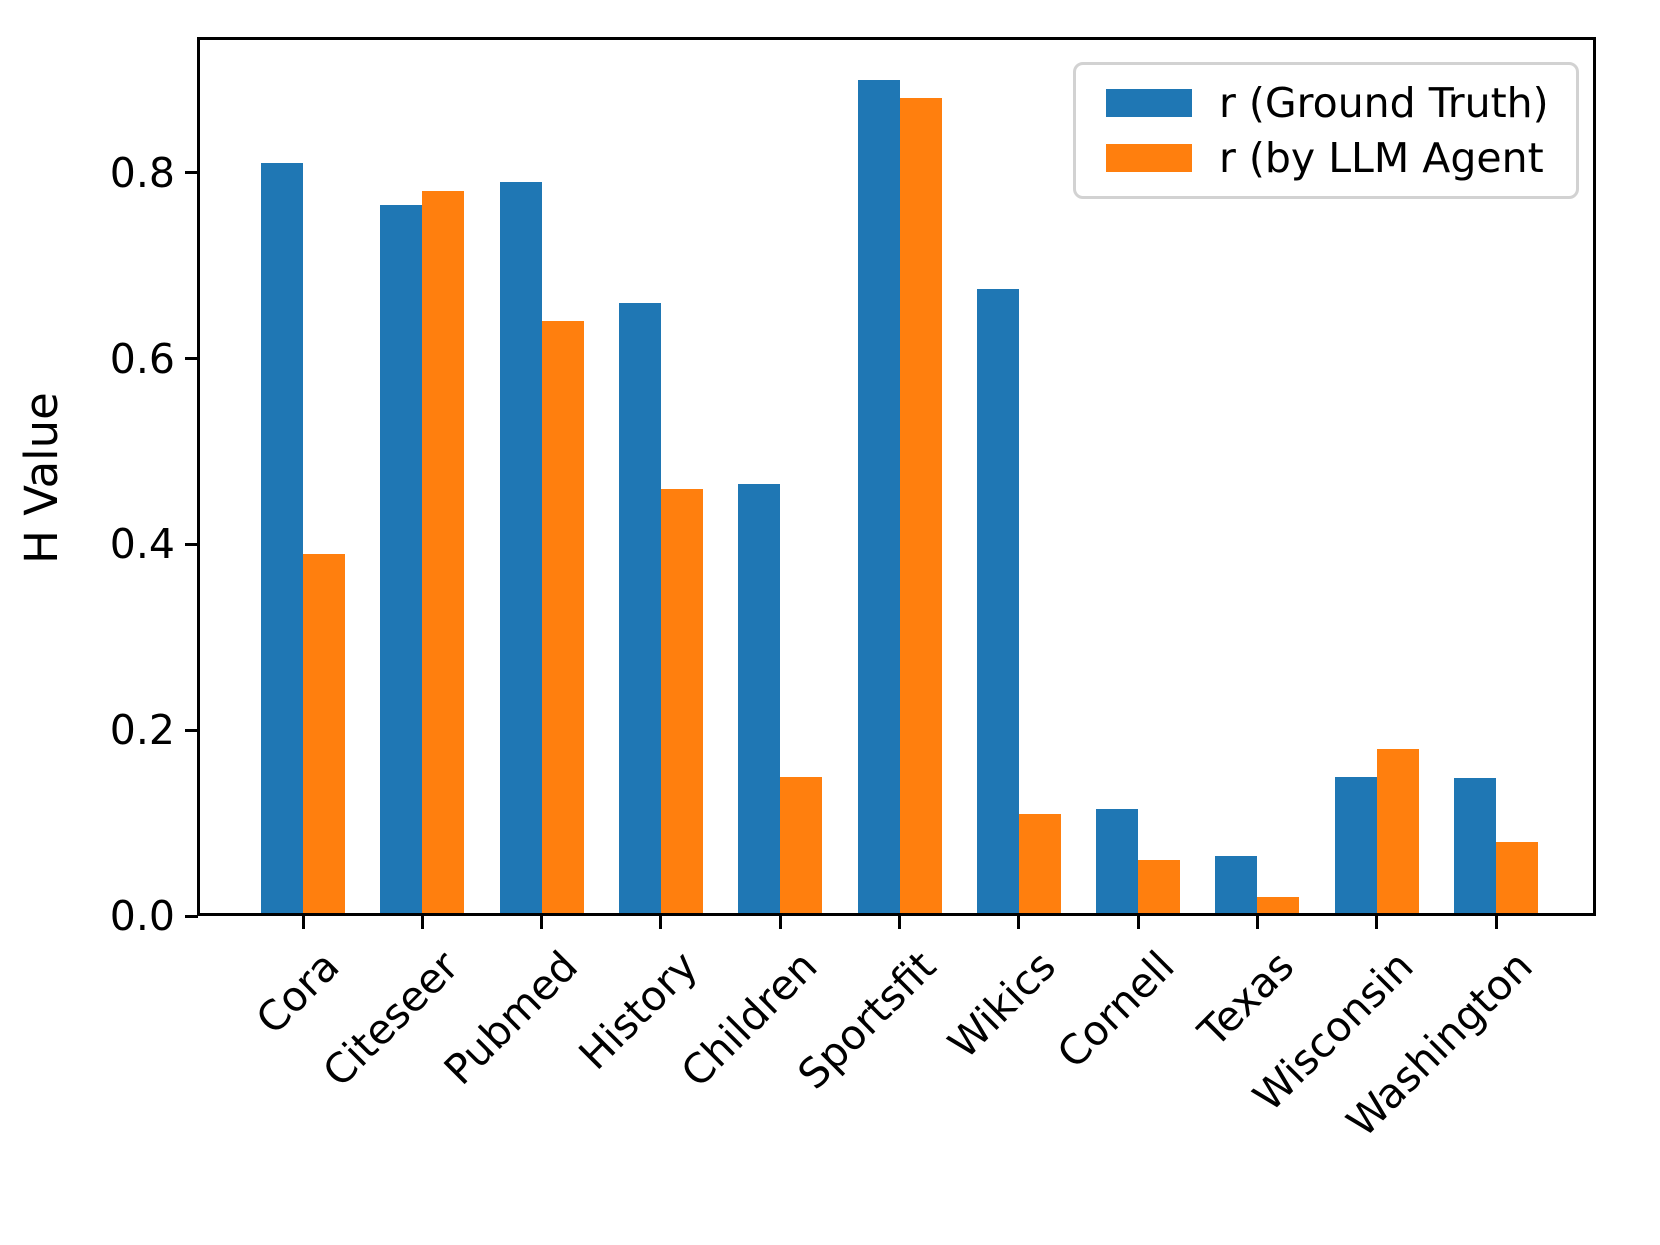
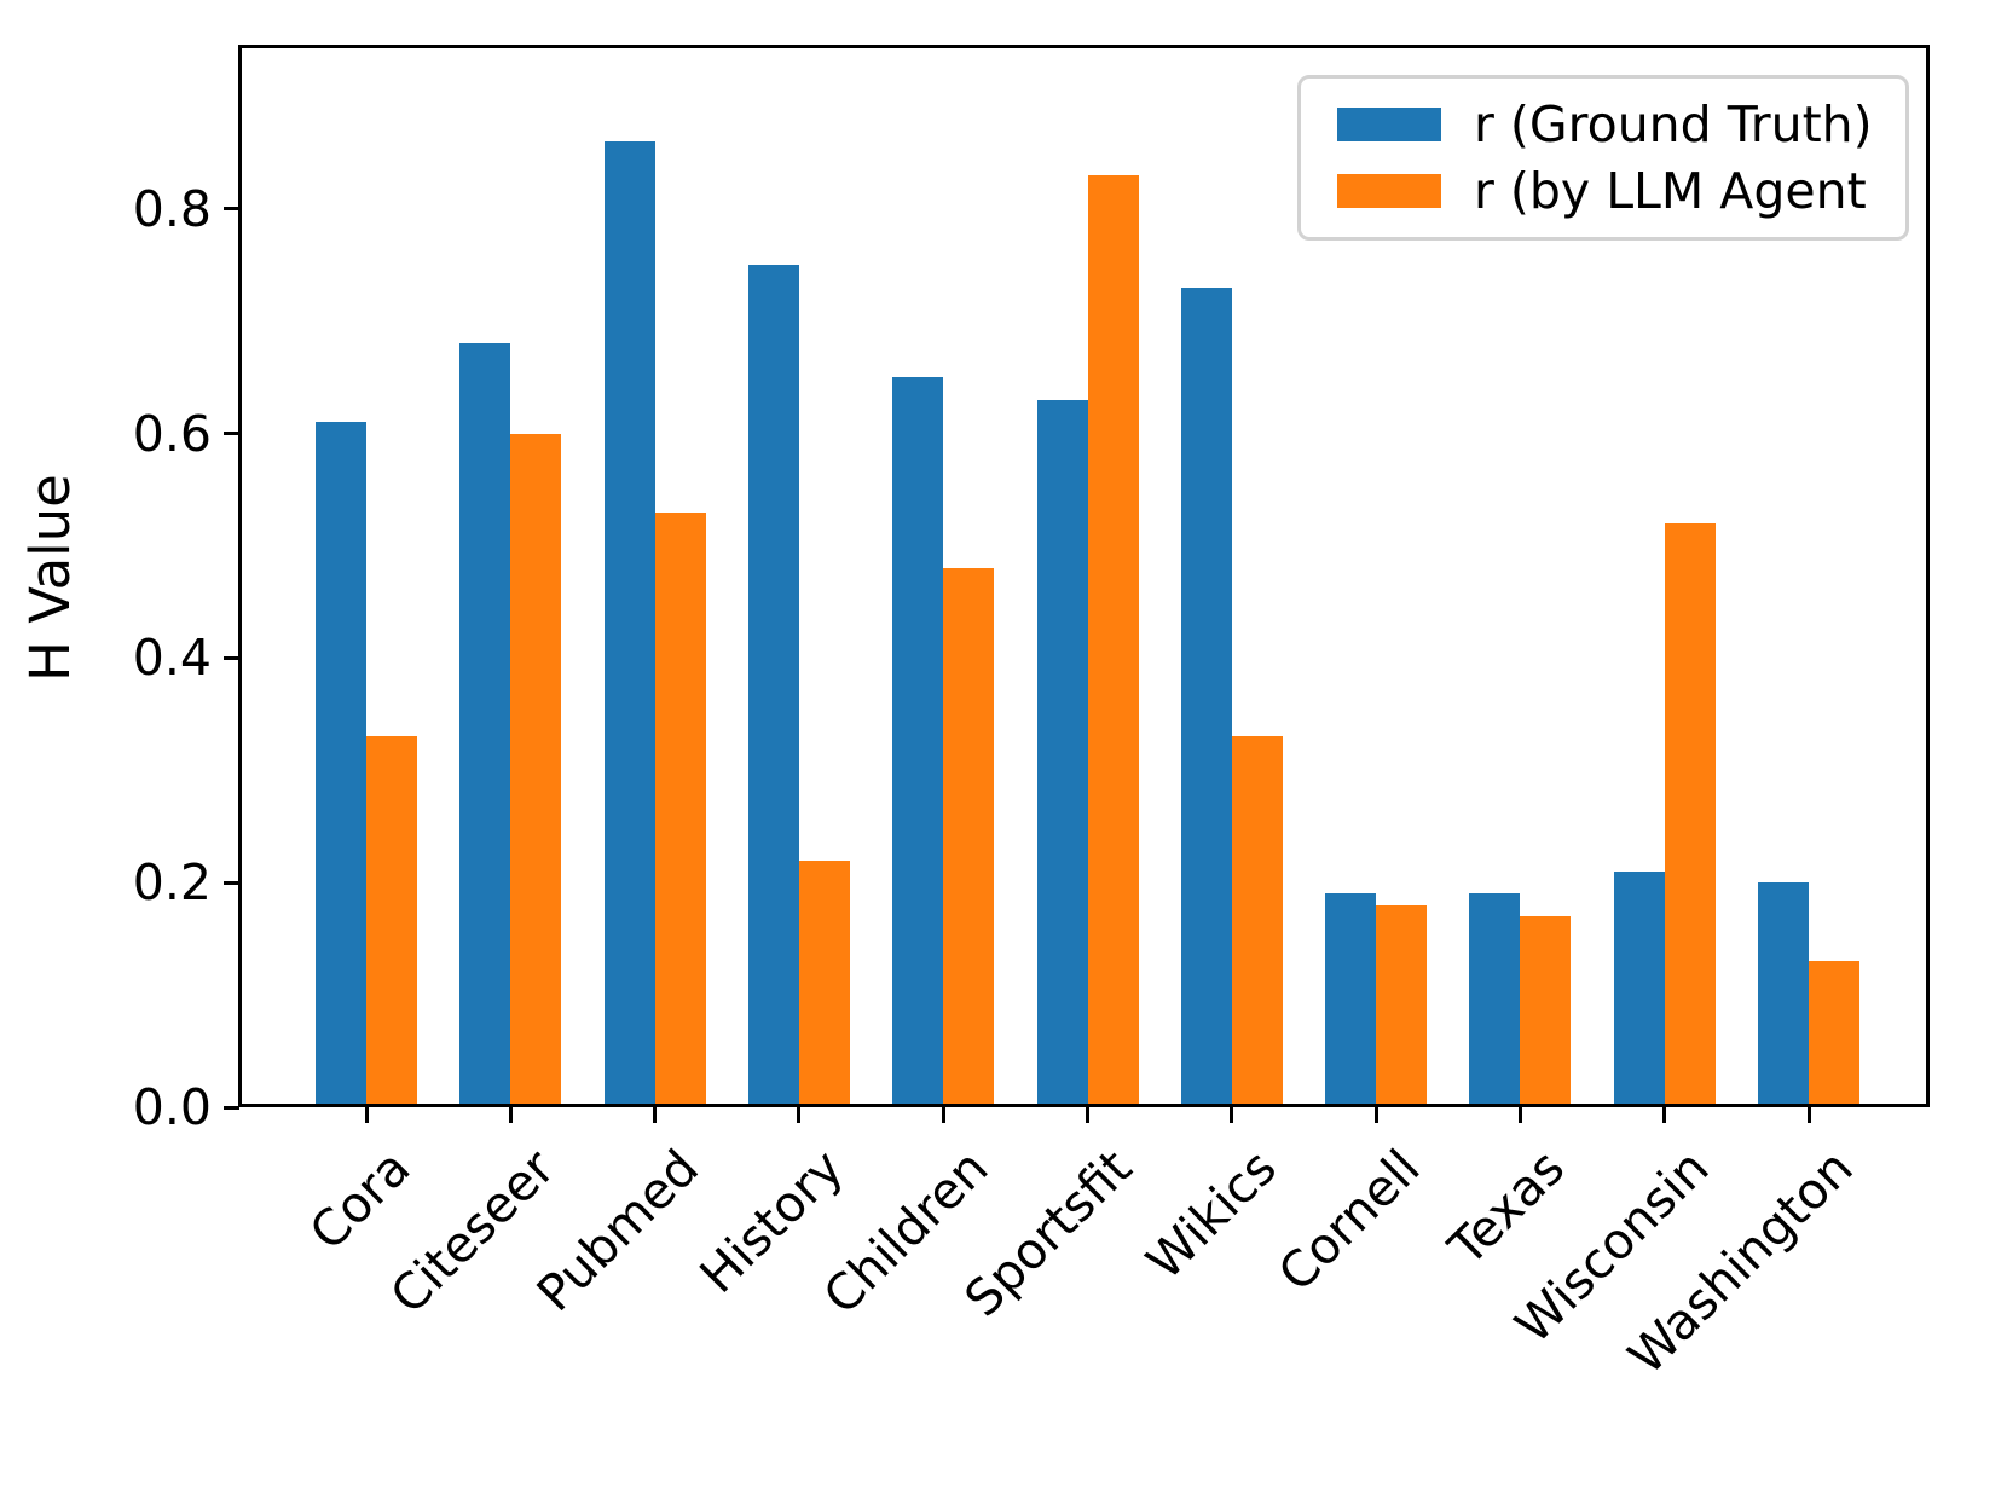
r (Ground Truth)/Cora: 0.81 -> 0.61
r (by LLM Agent/Cora: 0.39 -> 0.33
r (Ground Truth)/Citeseer: 0.77 -> 0.68
r (by LLM Agent/Citeseer: 0.78 -> 0.60
r (Ground Truth)/Pubmed: 0.79 -> 0.86
r (by LLM Agent/Pubmed: 0.64 -> 0.53
r (Ground Truth)/History: 0.66 -> 0.75
r (by LLM Agent/History: 0.46 -> 0.22
r (Ground Truth)/Children: 0.47 -> 0.65
r (by LLM Agent/Children: 0.15 -> 0.48
r (Ground Truth)/Sportsfit: 0.90 -> 0.63
r (by LLM Agent/Sportsfit: 0.88 -> 0.83
r (Ground Truth)/Wikics: 0.68 -> 0.73
r (by LLM Agent/Wikics: 0.11 -> 0.33
r (Ground Truth)/Cornell: 0.12 -> 0.19
r (by LLM Agent/Cornell: 0.06 -> 0.18
r (Ground Truth)/Texas: 0.07 -> 0.19
r (by LLM Agent/Texas: 0.02 -> 0.17
r (Ground Truth)/Wisconsin: 0.15 -> 0.21
r (by LLM Agent/Wisconsin: 0.18 -> 0.52
r (Ground Truth)/Washington: 0.15 -> 0.20
r (by LLM Agent/Washington: 0.08 -> 0.13
